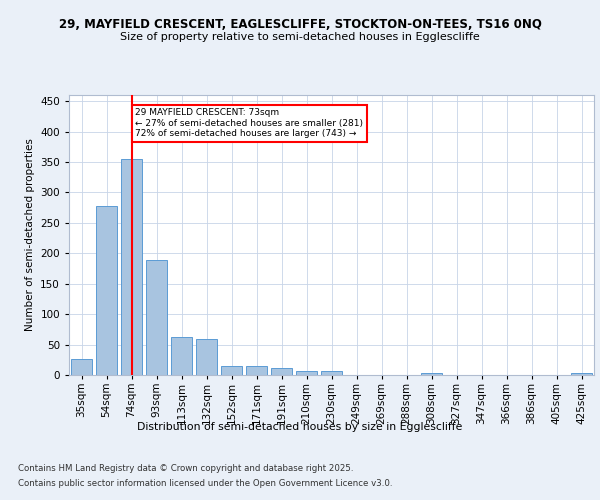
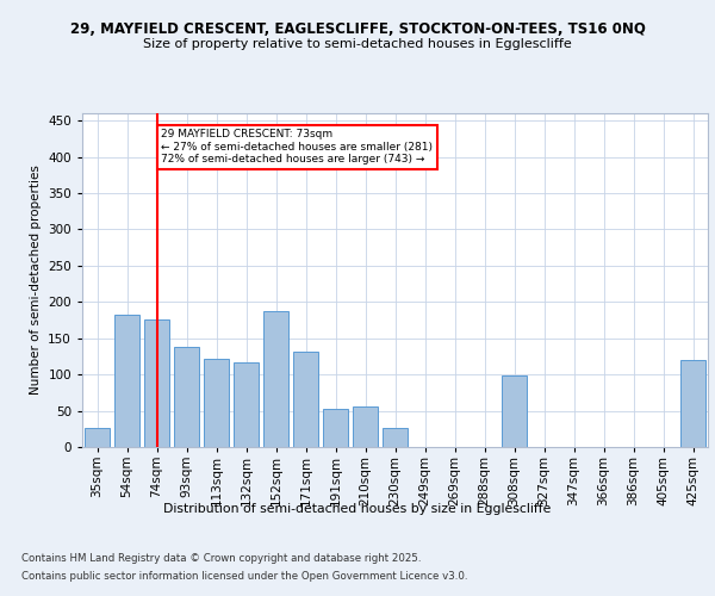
54sqm: 278 -> 182
74sqm: 355 -> 176
93sqm: 189 -> 138
113sqm: 63 -> 122
132sqm: 59 -> 116
152sqm: 14 -> 188
171sqm: 14 -> 132
191sqm: 11 -> 52
210sqm: 6 -> 56
230sqm: 6 -> 26
308sqm: 3 -> 98
425sqm: 4 -> 120
